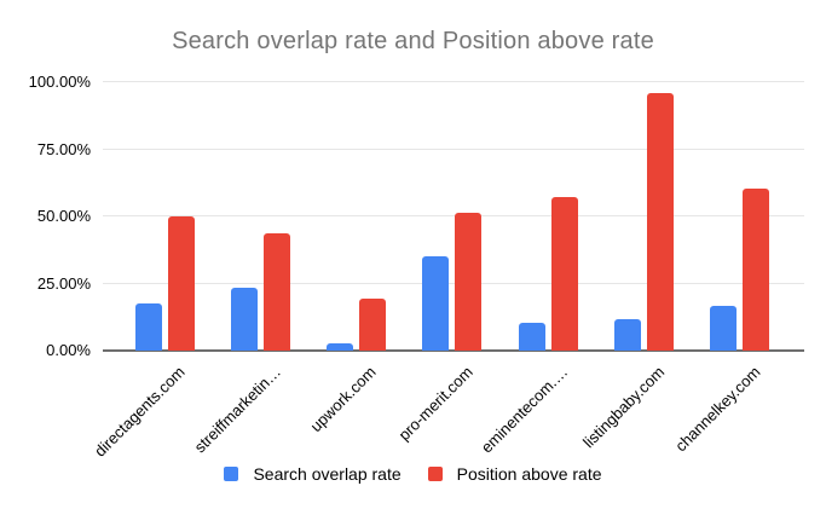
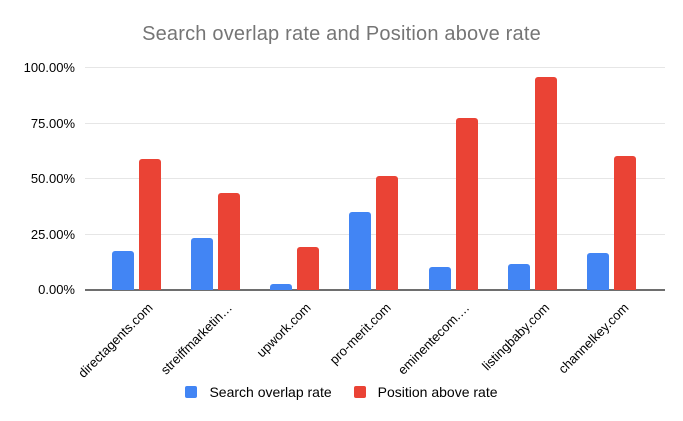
Position above rate/directagents.com: 50% -> 59%
Position above rate/eminentecom.…: 57% -> 78%
